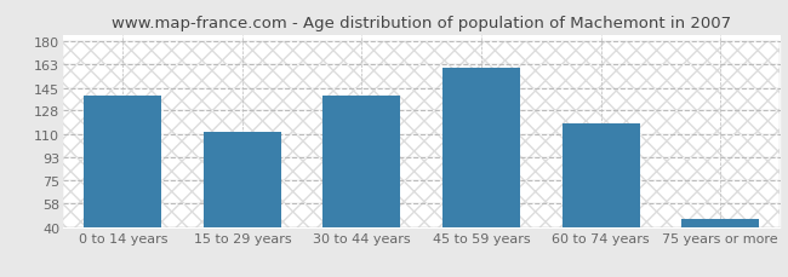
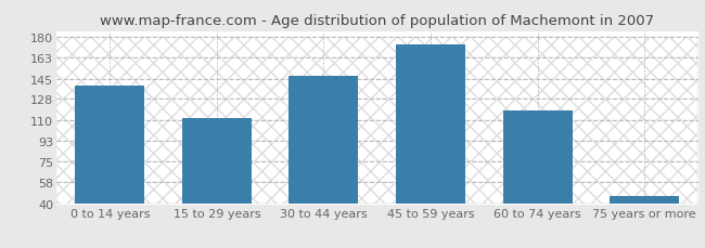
30 to 44 years: 139 -> 147
45 to 59 years: 160 -> 174
